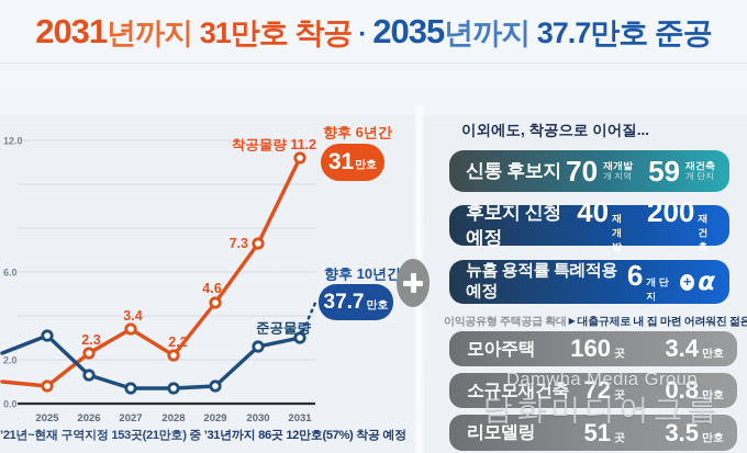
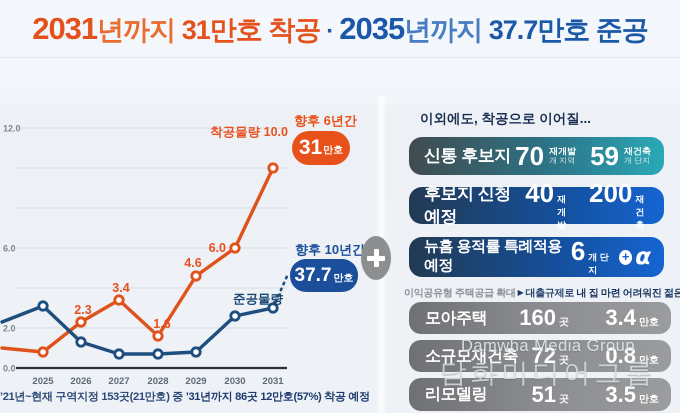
착공물량/2028: 2.2 -> 1.6
착공물량/2030: 7.3 -> 6.0
착공물량/2031: 11.2 -> 10.0
